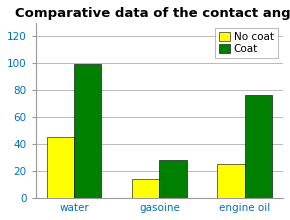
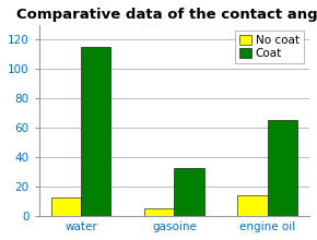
No coat/water: 45 -> 13
Coat/water: 99 -> 115
No coat/gasoine: 14 -> 5
Coat/gasoine: 28 -> 33
No coat/engine oil: 25 -> 14
Coat/engine oil: 76 -> 65
